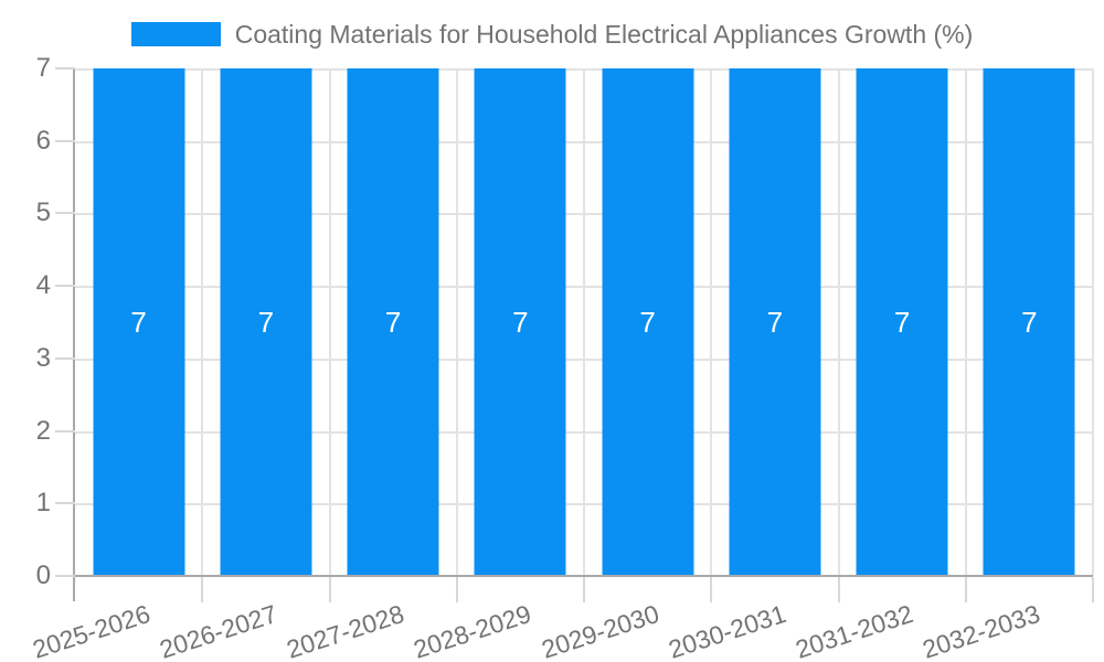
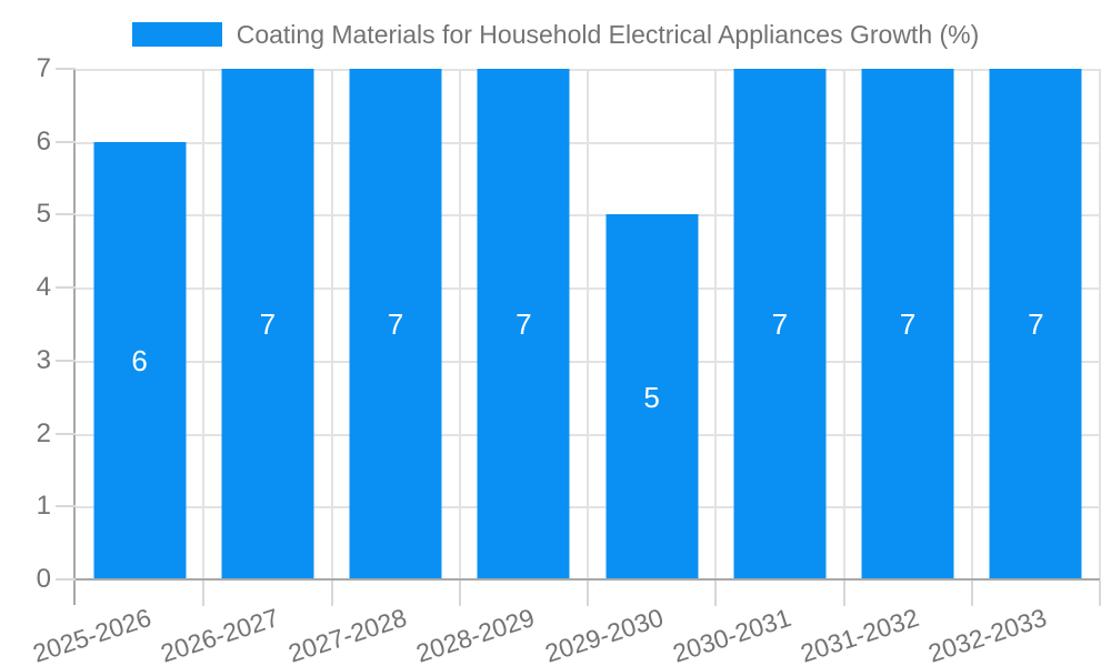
2025-2026: 7 -> 6
2029-2030: 7 -> 5
